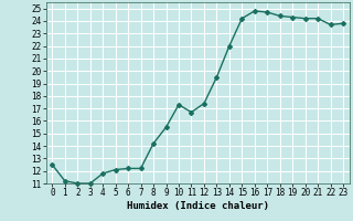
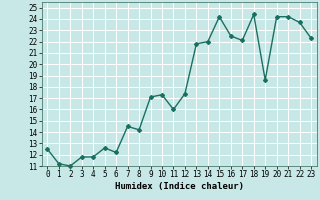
3: 11.0 -> 11.8
5: 12.1 -> 12.6
7: 12.2 -> 14.5
9: 15.5 -> 17.1
11: 16.7 -> 16.0
13: 19.5 -> 21.8
16: 24.8 -> 22.5
17: 24.7 -> 22.1
19: 24.3 -> 18.6
23: 23.8 -> 22.3
